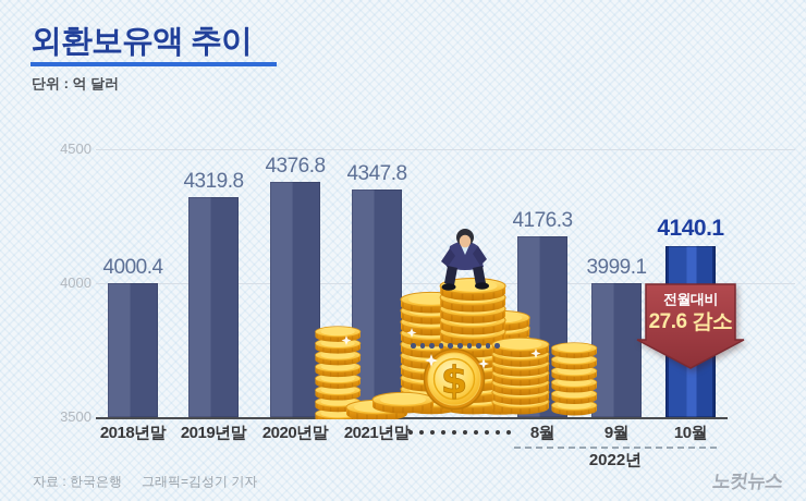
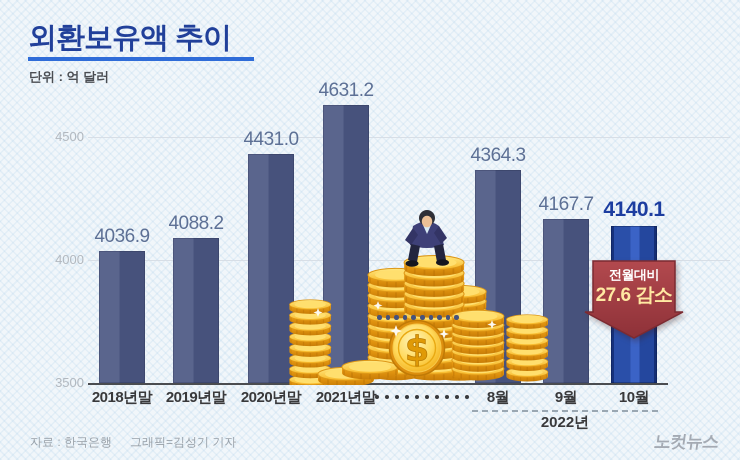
2018년말: 4000.4 -> 4036.9
2019년말: 4319.8 -> 4088.2
2020년말: 4376.8 -> 4431.0
2021년말: 4347.8 -> 4631.2
8월: 4176.3 -> 4364.3
9월: 3999.1 -> 4167.7
